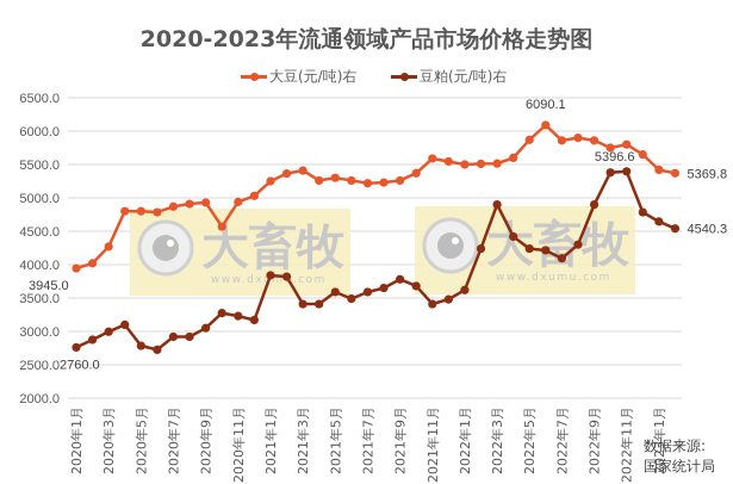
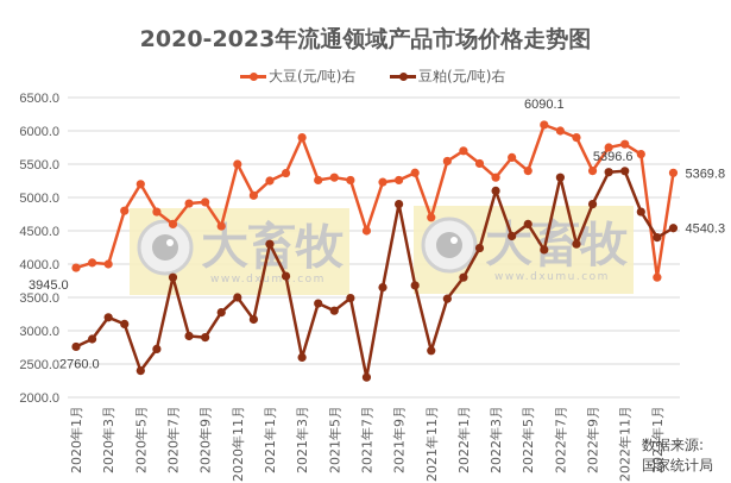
大豆(元/吨)右/2020年3月: 4300 -> 4000
豆粕(元/吨)右/2020年3月: 3000 -> 3200
大豆(元/吨)右/2020年5月: 4800 -> 5200
豆粕(元/吨)右/2020年5月: 2800 -> 2400
大豆(元/吨)右/2020年7月: 4900 -> 4600
豆粕(元/吨)右/2020年7月: 2900 -> 3800
豆粕(元/吨)右/2020年9月: 3000 -> 2900
大豆(元/吨)右/2020年11月: 4900 -> 5500
豆粕(元/吨)右/2020年11月: 3200 -> 3500
豆粕(元/吨)右/2021年1月: 3800 -> 4300
大豆(元/吨)右/2021年3月: 5400 -> 5900
豆粕(元/吨)右/2021年3月: 3400 -> 2600
豆粕(元/吨)右/2021年5月: 3600 -> 3300
大豆(元/吨)右/2021年7月: 5200 -> 4500
豆粕(元/吨)右/2021年7月: 3600 -> 2300
豆粕(元/吨)右/2021年9月: 3800 -> 4900
大豆(元/吨)右/2021年11月: 5600 -> 4700
豆粕(元/吨)右/2021年11月: 3400 -> 2700
大豆(元/吨)右/2022年1月: 5500 -> 5700
豆粕(元/吨)右/2022年1月: 3600 -> 3800
大豆(元/吨)右/2022年3月: 5500 -> 5300
豆粕(元/吨)右/2022年3月: 4900 -> 5100
大豆(元/吨)右/2022年5月: 5900 -> 5400
豆粕(元/吨)右/2022年5月: 4200 -> 4600
大豆(元/吨)右/2022年7月: 5900 -> 6000
豆粕(元/吨)右/2022年7月: 4100 -> 5300
大豆(元/吨)右/2022年9月: 5900 -> 5400
大豆(元/吨)右/2023年1月: 5400 -> 3800
豆粕(元/吨)右/2023年1月: 4600 -> 4400
